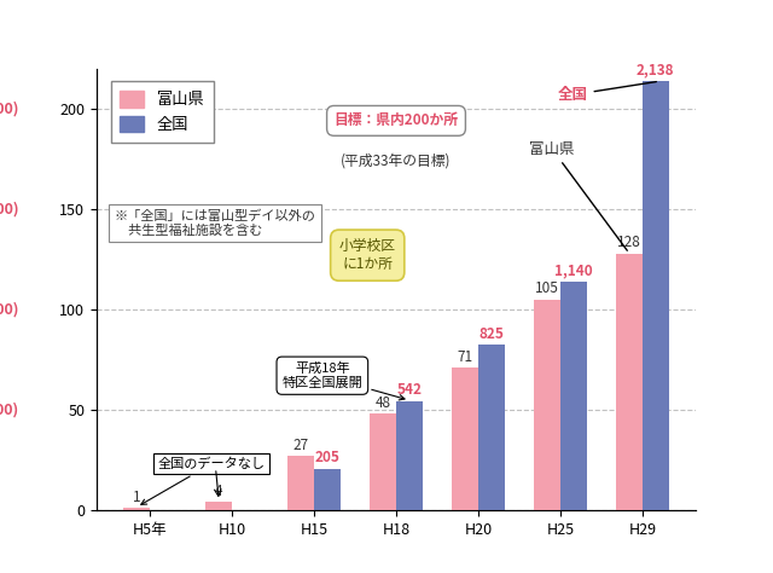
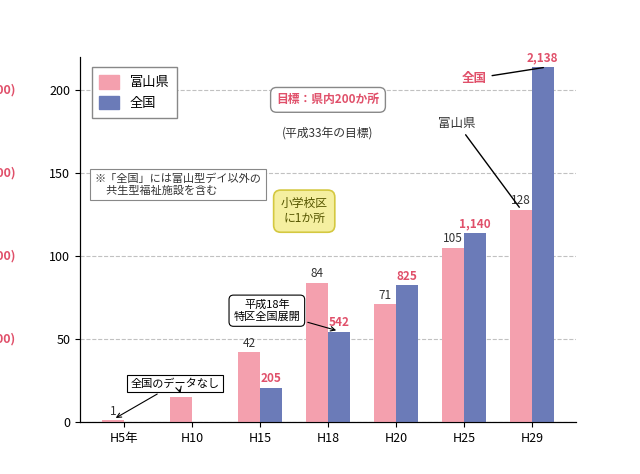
富山県/H10: 4 -> 15
富山県/H15: 27 -> 42
富山県/H18: 48 -> 84
